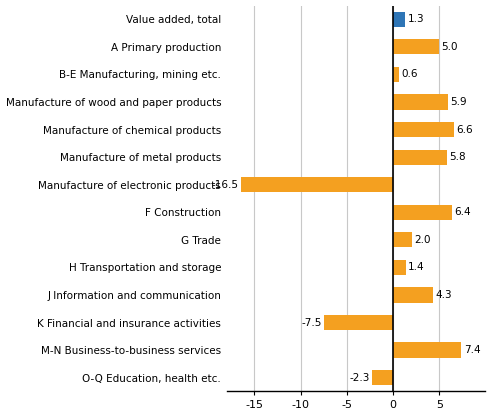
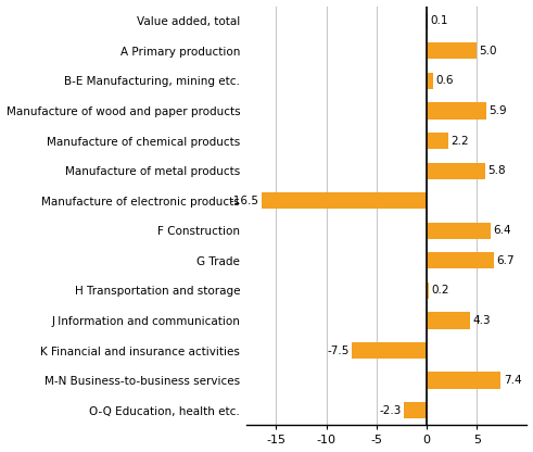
Value added, total: 1.3 -> 0.1
Manufacture of chemical products: 6.6 -> 2.2
G Trade: 2.0 -> 6.7
H Transportation and storage: 1.4 -> 0.2
